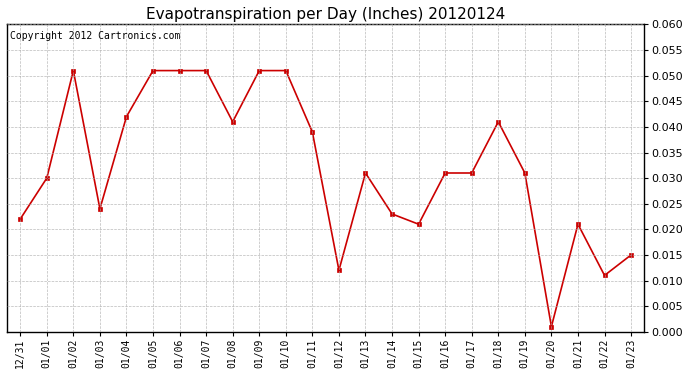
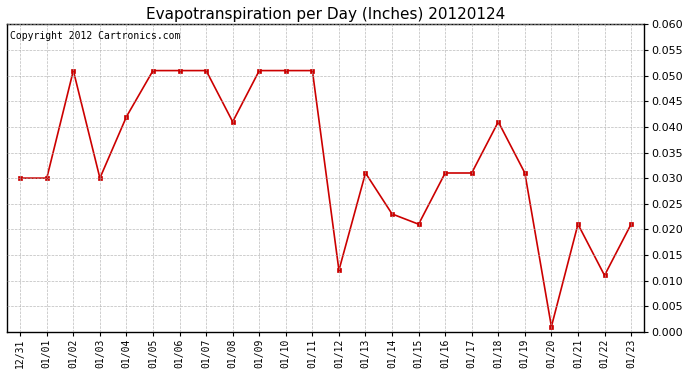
12/31: 0.022 -> 0.030
01/03: 0.024 -> 0.030
01/11: 0.039 -> 0.051
01/23: 0.015 -> 0.021
